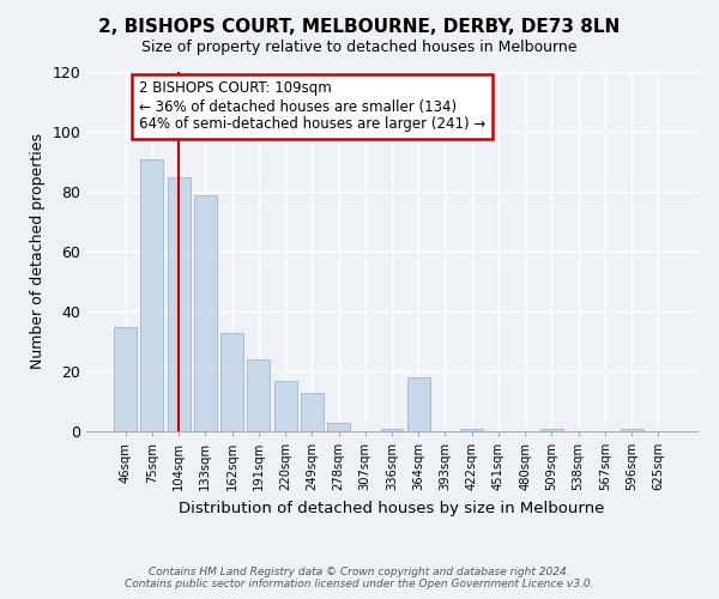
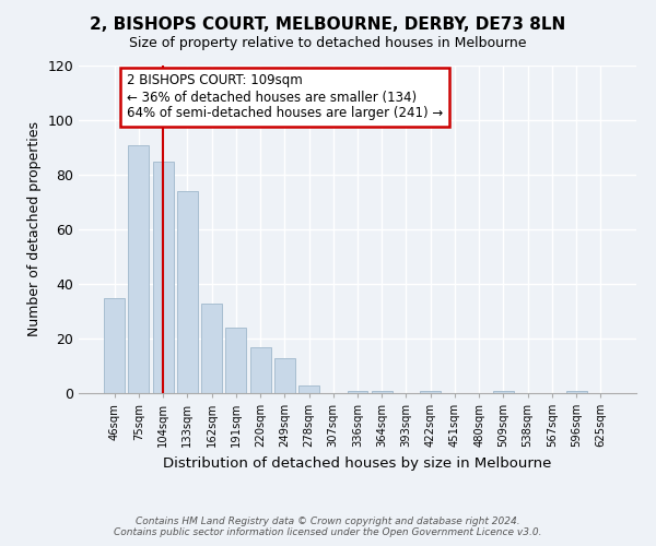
133sqm: 79 -> 74
364sqm: 18 -> 1
